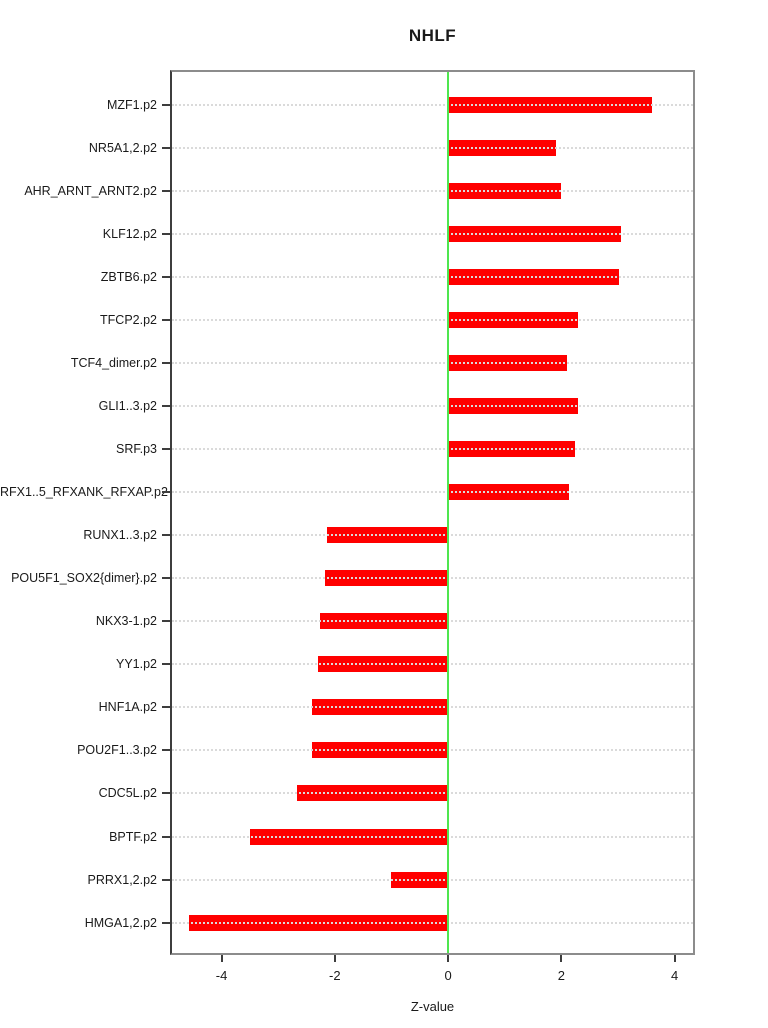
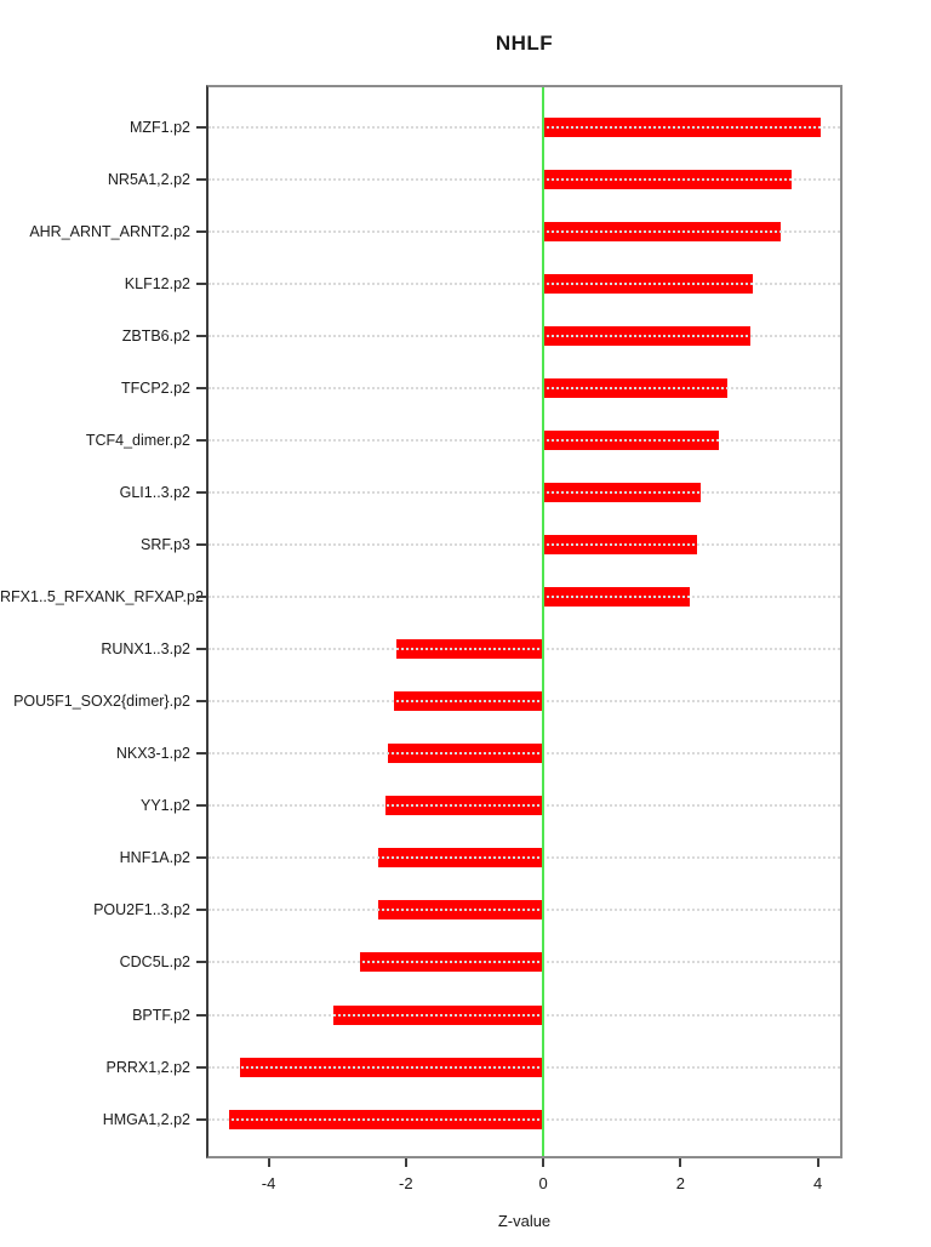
MZF1.p2: 3.6 -> 4.0
NR5A1,2.p2: 1.9 -> 3.6
AHR_ARNT_ARNT2.p2: 2.0 -> 3.5
TFCP2.p2: 2.3 -> 2.7
TCF4_dimer.p2: 2.1 -> 2.6
BPTF.p2: -3.5 -> -3.1
PRRX1,2.p2: -1.0 -> -4.4
